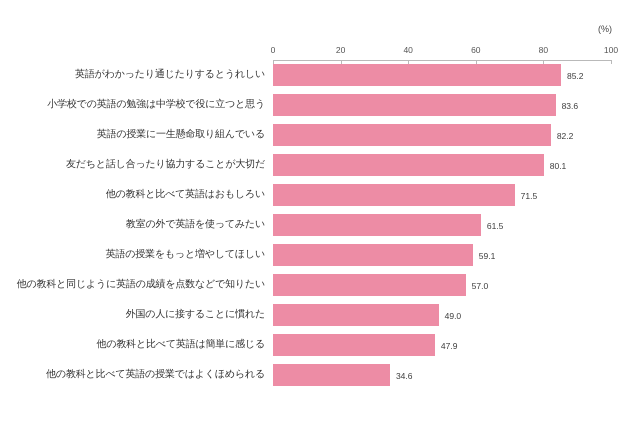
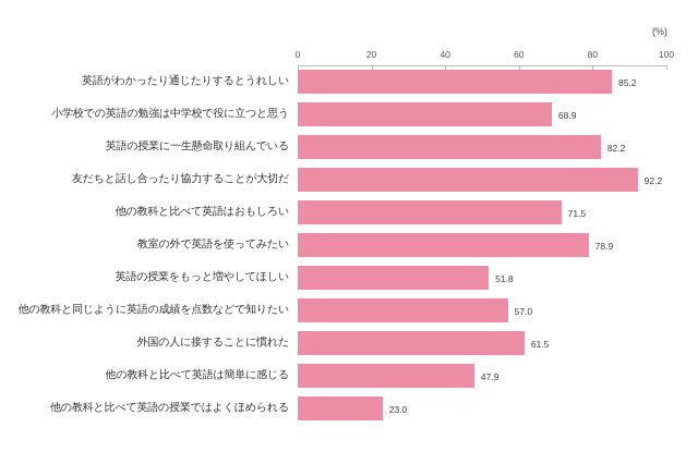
小学校での英語の勉強は中学校で役に立つと思う: 83.6 -> 68.9
友だちと話し合ったり協力することが大切だ: 80.1 -> 92.2
教室の外で英語を使ってみたい: 61.5 -> 78.9
英語の授業をもっと増やしてほしい: 59.1 -> 51.8
外国の人に接することに慣れた: 49.0 -> 61.5
他の教科と比べて英語の授業ではよくほめられる: 34.6 -> 23.0
